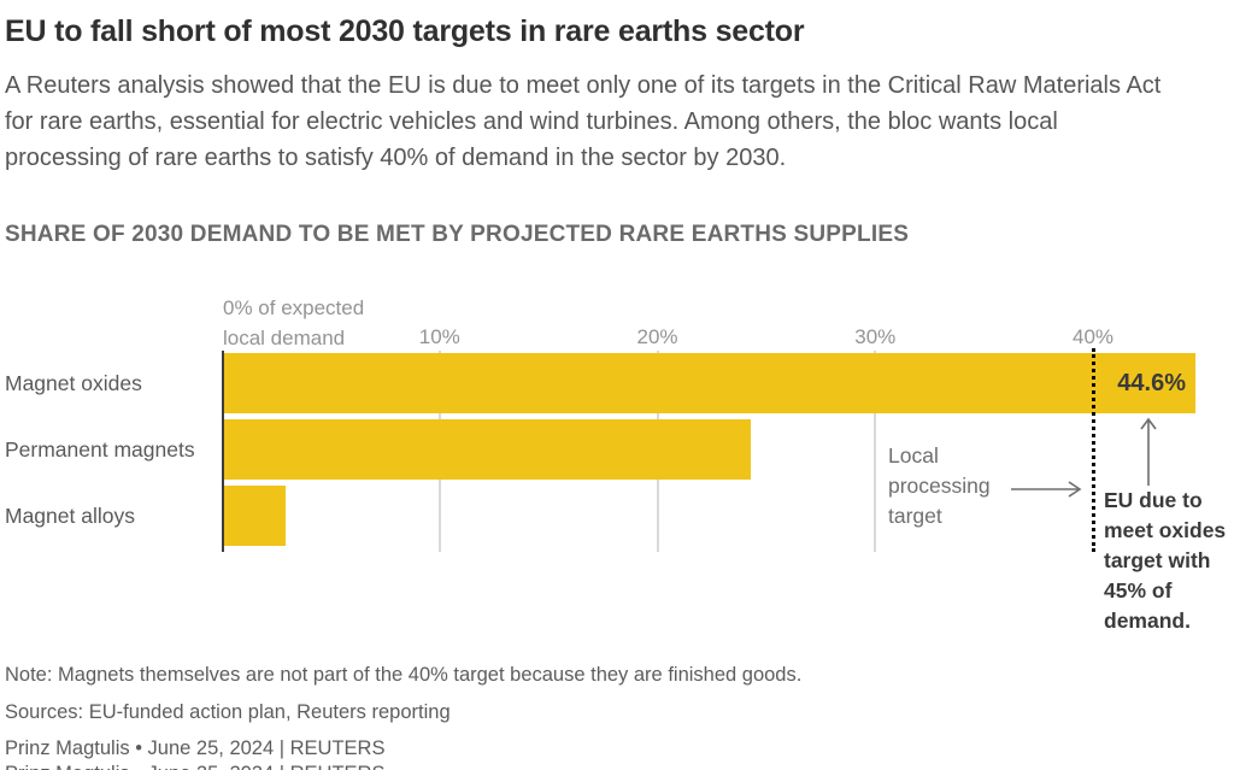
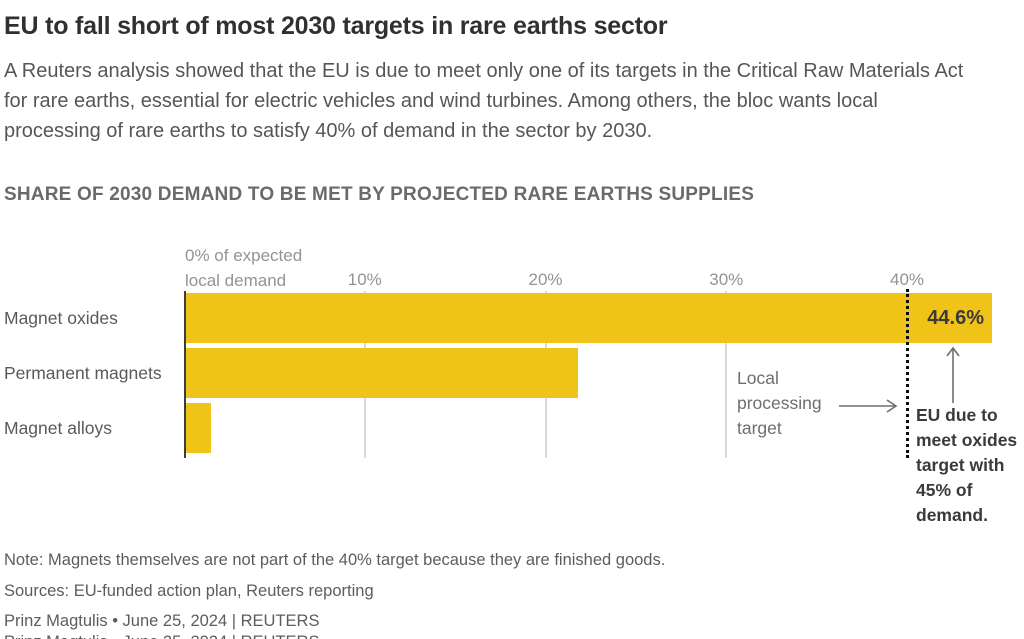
Permanent magnets: 24.2% -> 21.7%
Magnet alloys: 2.8% -> 1.4%
